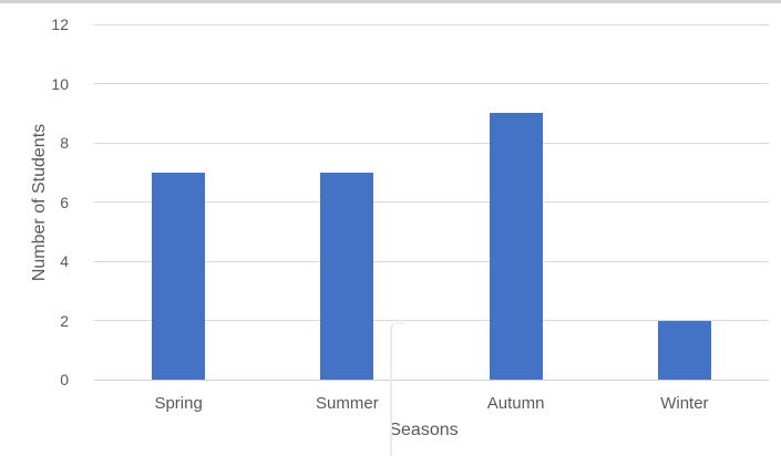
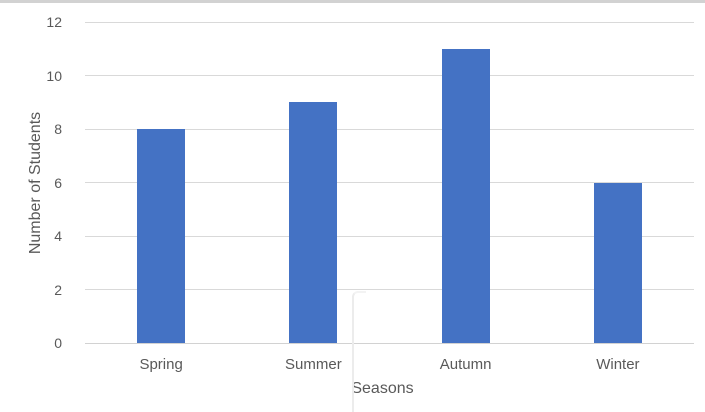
Spring: 7 -> 8
Summer: 7 -> 9
Autumn: 9 -> 11
Winter: 2 -> 6
